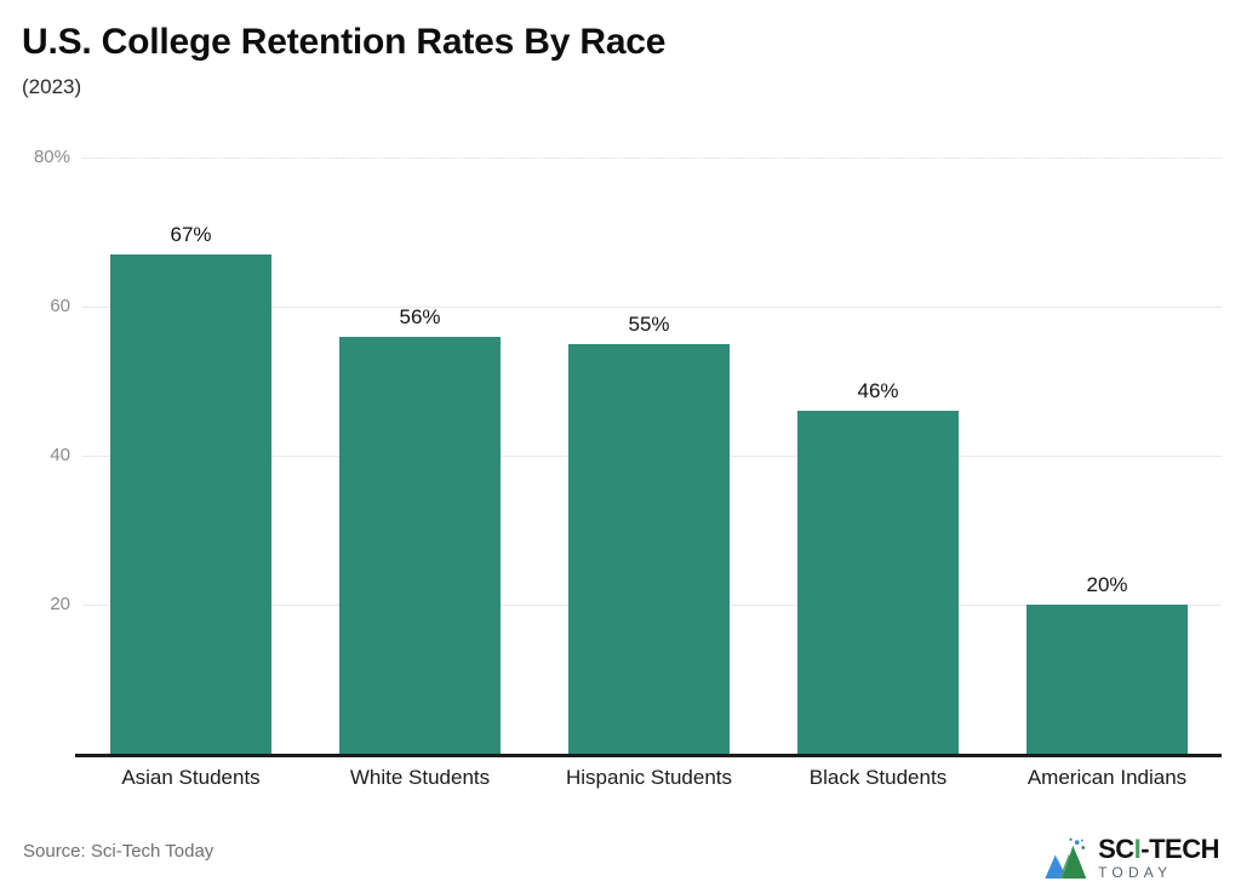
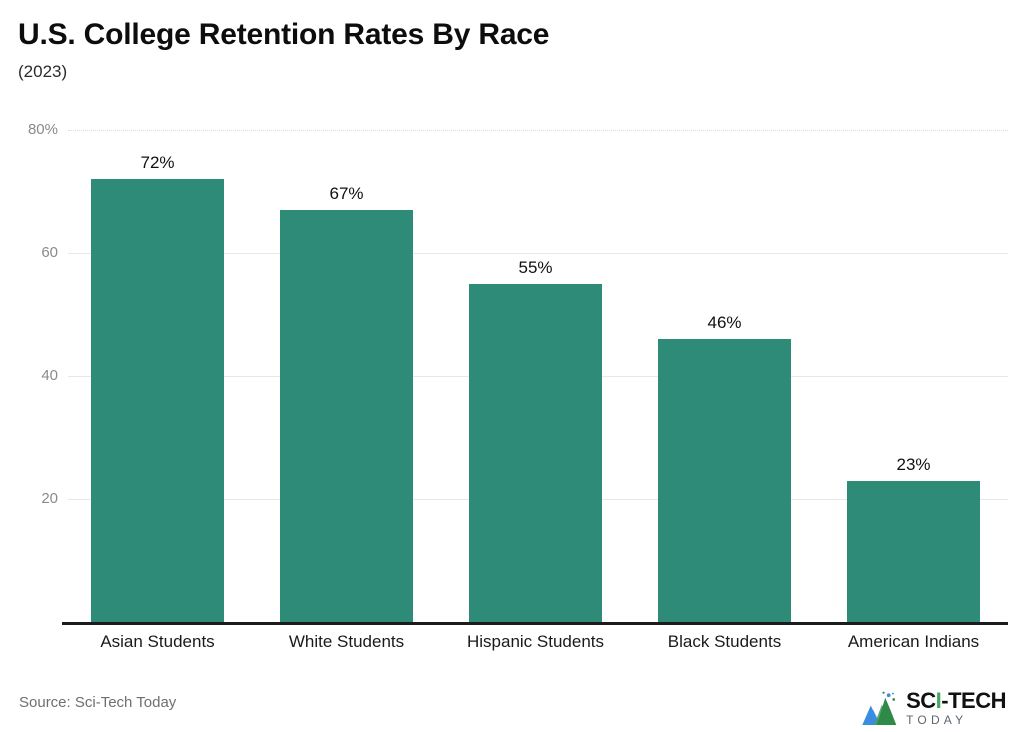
Asian Students: 67% -> 72%
White Students: 56% -> 67%
American Indians: 20% -> 23%
